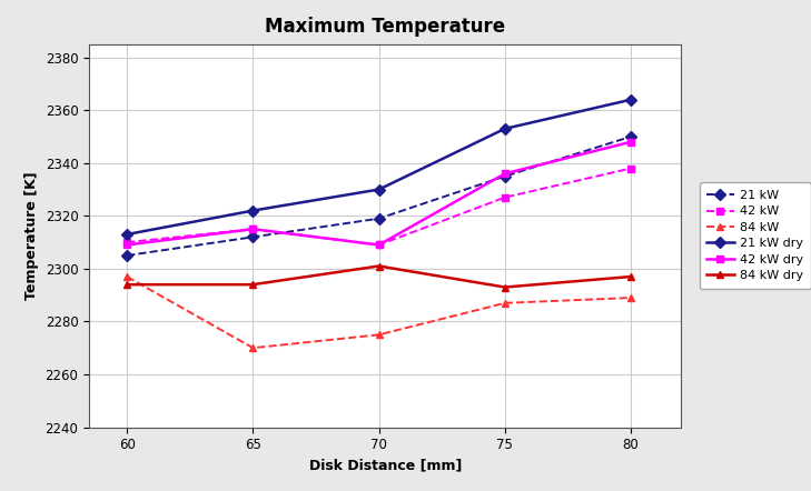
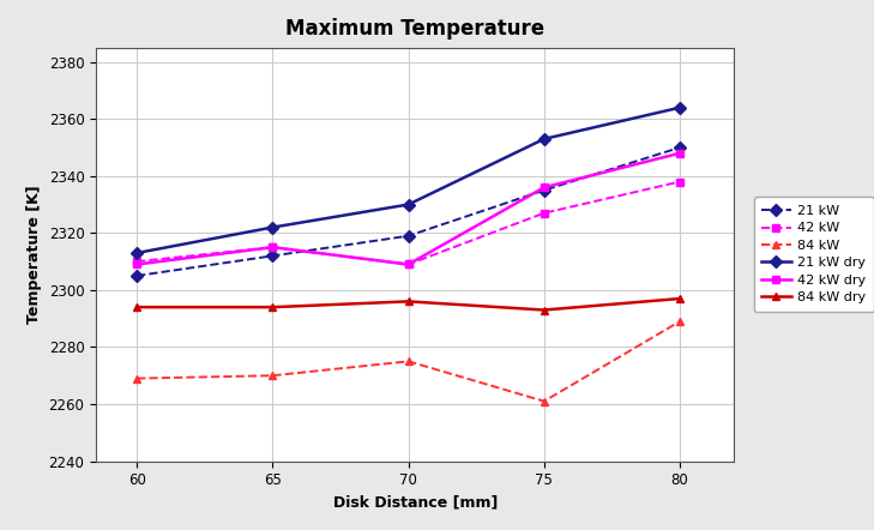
84 kW/60: 2297 -> 2269
84 kW dry/70: 2301 -> 2296
84 kW/75: 2287 -> 2261
